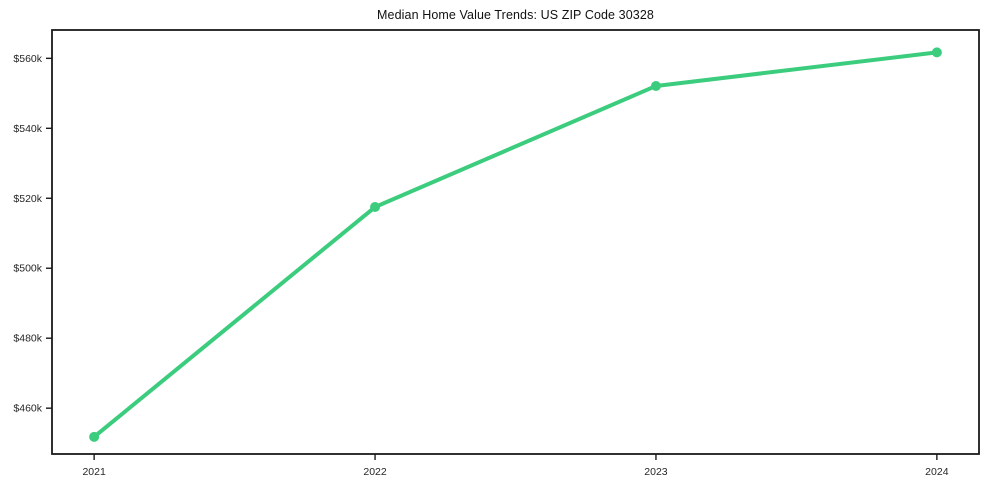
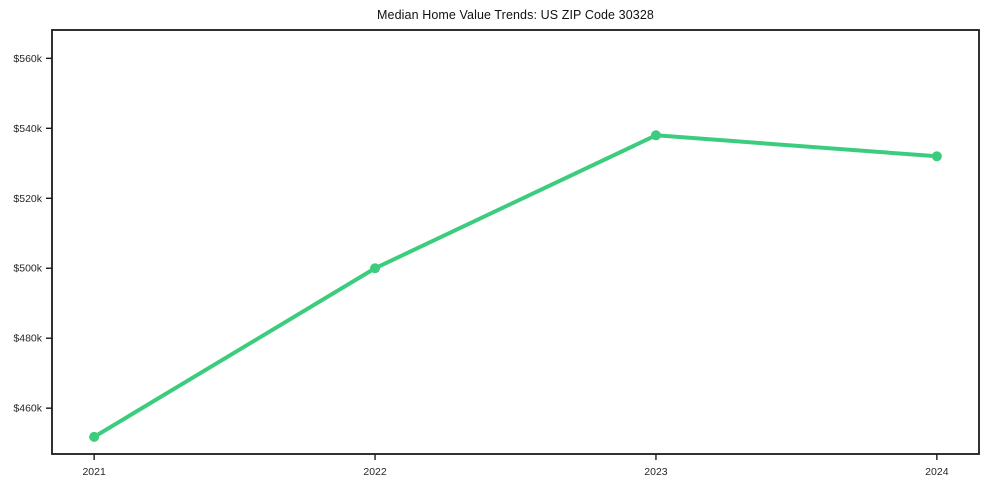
2022: $518k -> $500k
2023: $552k -> $538k
2024: $562k -> $532k
